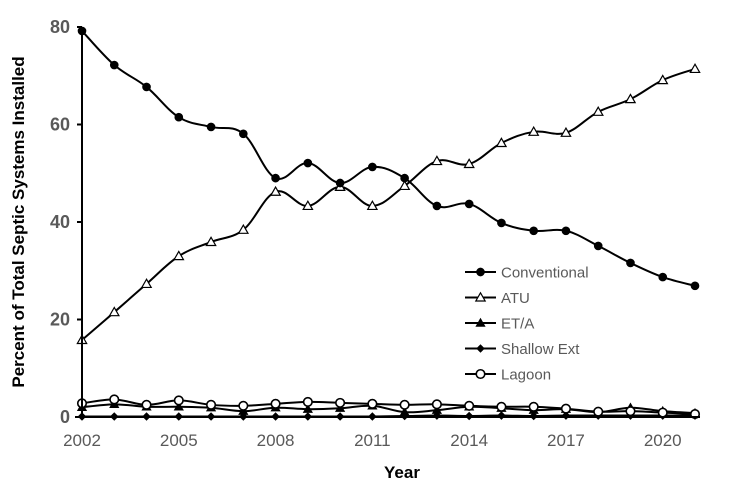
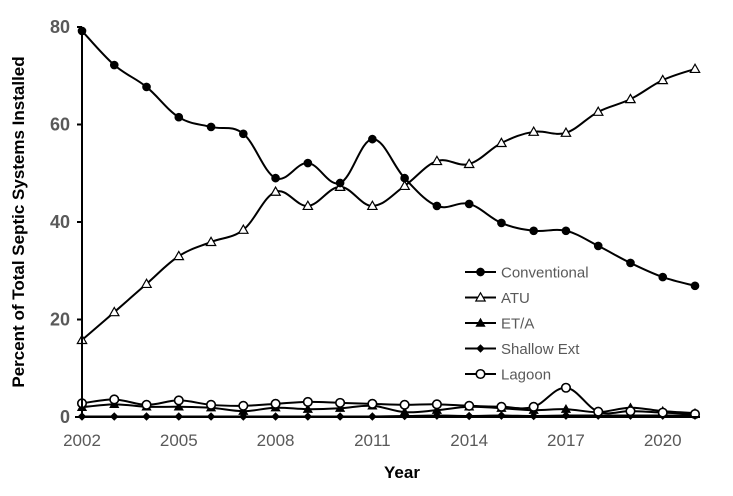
Conventional/2011: 51 -> 57
Lagoon/2017: 2 -> 6
